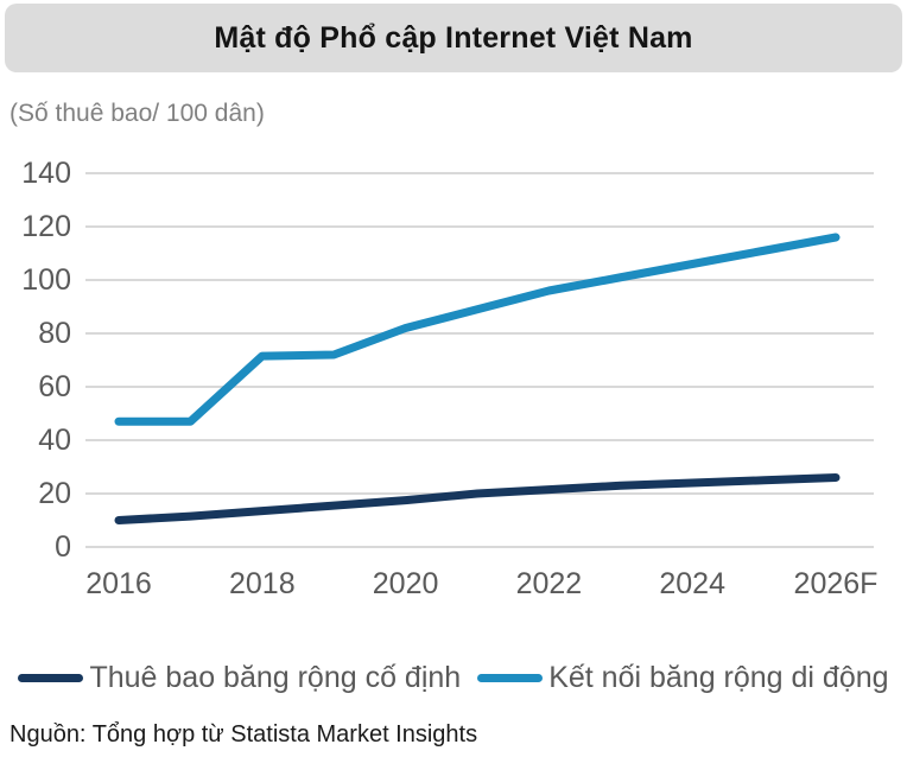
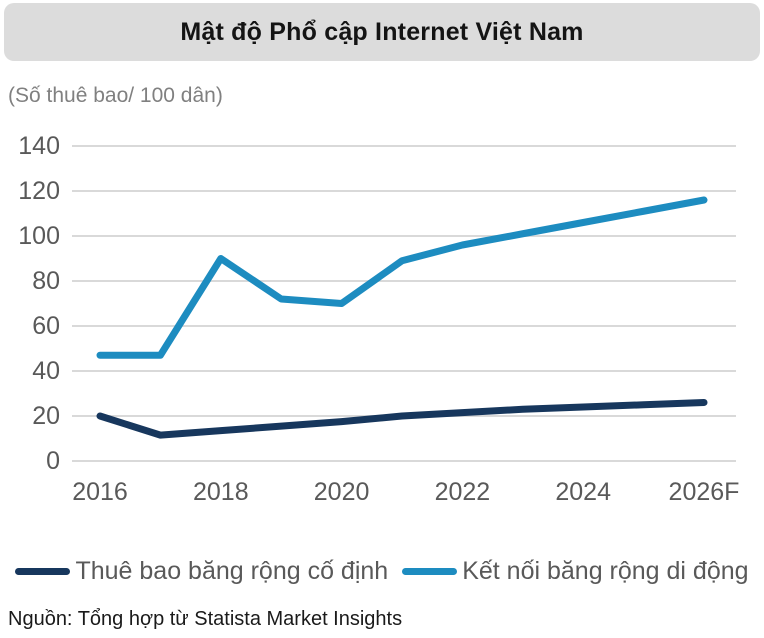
Thuê bao băng rộng cố định/2016: 10 -> 20
Kết nối băng rộng di động/2018: 72 -> 90
Kết nối băng rộng di động/2020: 82 -> 70
